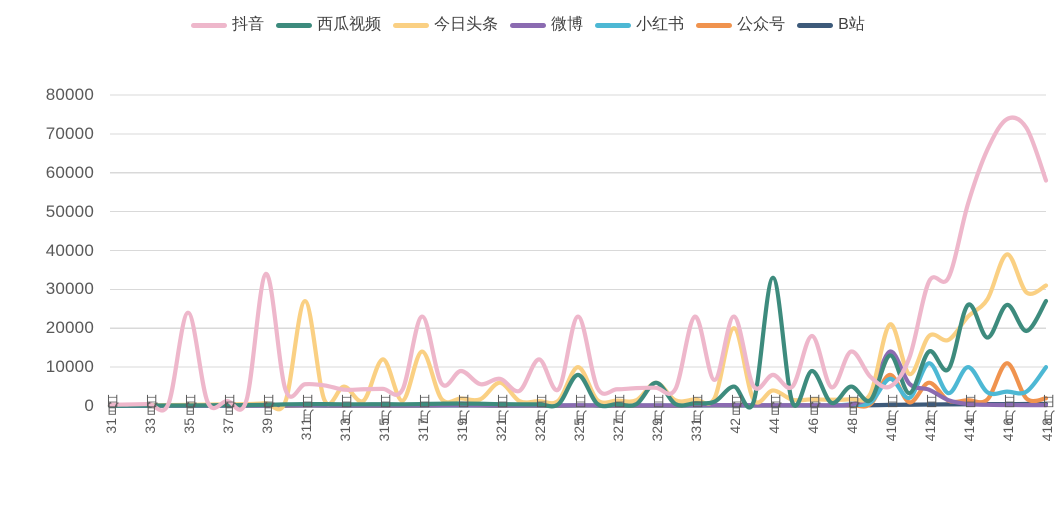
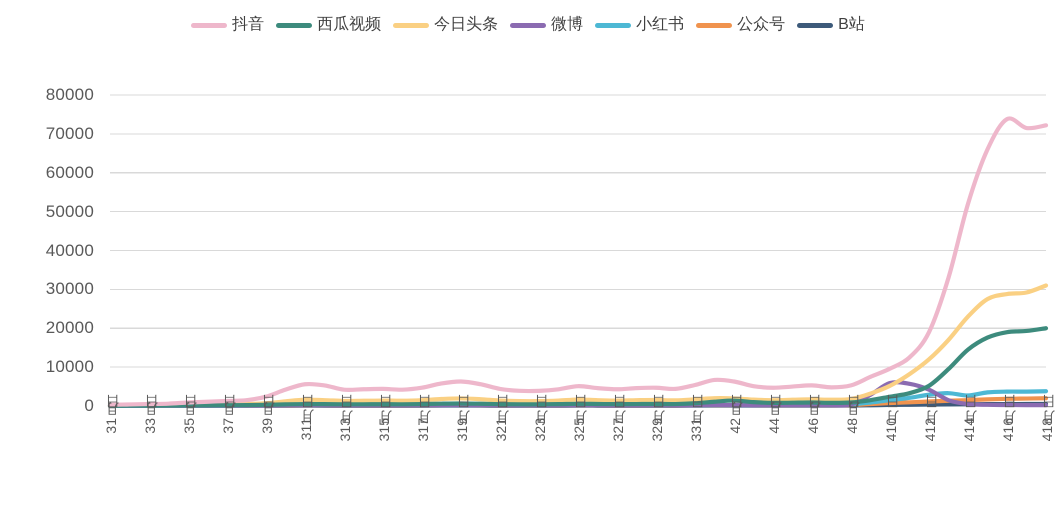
抖音/3月5日: 24000 -> 1000
抖音/3月9日: 34000 -> 2000
今日头条/3月11日: 27000 -> 2000
今日头条/3月13日: 5000 -> 1000
今日头条/3月15日: 12000 -> 1000
抖音/3月17日: 23000 -> 5000
今日头条/3月17日: 14000 -> 2000
抖音/3月19日: 9000 -> 6000
抖音/3月21日: 7000 -> 4000
今日头条/3月21日: 6000 -> 1000
抖音/3月23日: 12000 -> 4000
抖音/3月25日: 23000 -> 5000
西瓜视频/3月25日: 8000 -> 1000
今日头条/3月25日: 10000 -> 2000
西瓜视频/3月29日: 6000 -> 1000
今日头条/3月29日: 6000 -> 2000
抖音/3月31日: 23000 -> 5000
抖音/4月2日: 23000 -> 6000
西瓜视频/4月2日: 5000 -> 1000
今日头条/4月2日: 20000 -> 2000
抖音/4月4日: 8000 -> 5000
西瓜视频/4月4日: 33000 -> 1000
今日头条/4月4日: 4000 -> 2000
抖音/4月6日: 18000 -> 5000
西瓜视频/4月6日: 9000 -> 1000
抖音/4月8日: 14000 -> 5000
西瓜视频/4月8日: 5000 -> 1000
抖音/4月10日: 5000 -> 10000
西瓜视频/4月10日: 13000 -> 2000
今日头条/4月10日: 21000 -> 5000
微博/4月10日: 14000 -> 6000
小红书/4月10日: 7000 -> 2000
公众号/4月10日: 8000 -> 1000
抖音/4月12日: 32000 -> 19000
西瓜视频/4月12日: 14000 -> 5000
今日头条/4月12日: 18000 -> 12000
小红书/4月12日: 11000 -> 3000
公众号/4月12日: 6000 -> 1000
西瓜视频/4月14日: 26000 -> 14000
小红书/4月14日: 10000 -> 3000
西瓜视频/4月16日: 26000 -> 19000
今日头条/4月16日: 39000 -> 29000
公众号/4月16日: 11000 -> 2000
抖音/4月18日: 58000 -> 72000
西瓜视频/4月18日: 27000 -> 20000
小红书/4月18日: 10000 -> 4000
